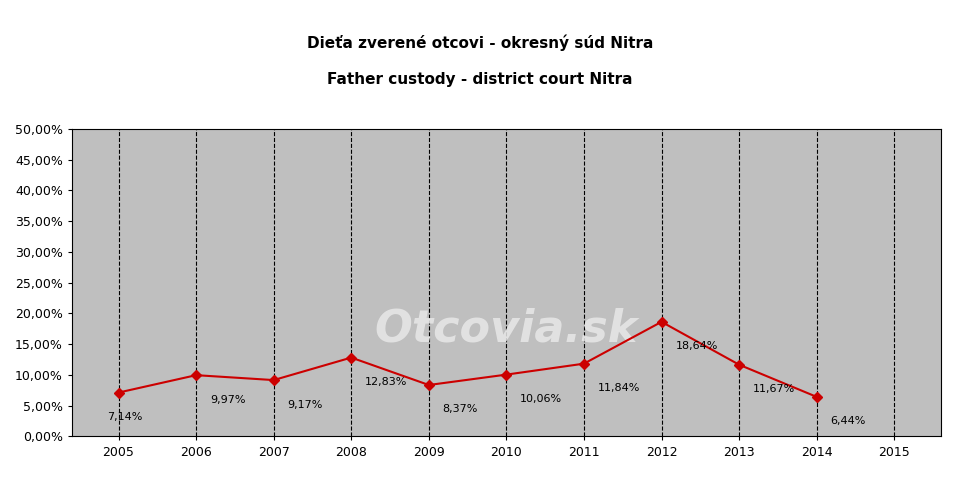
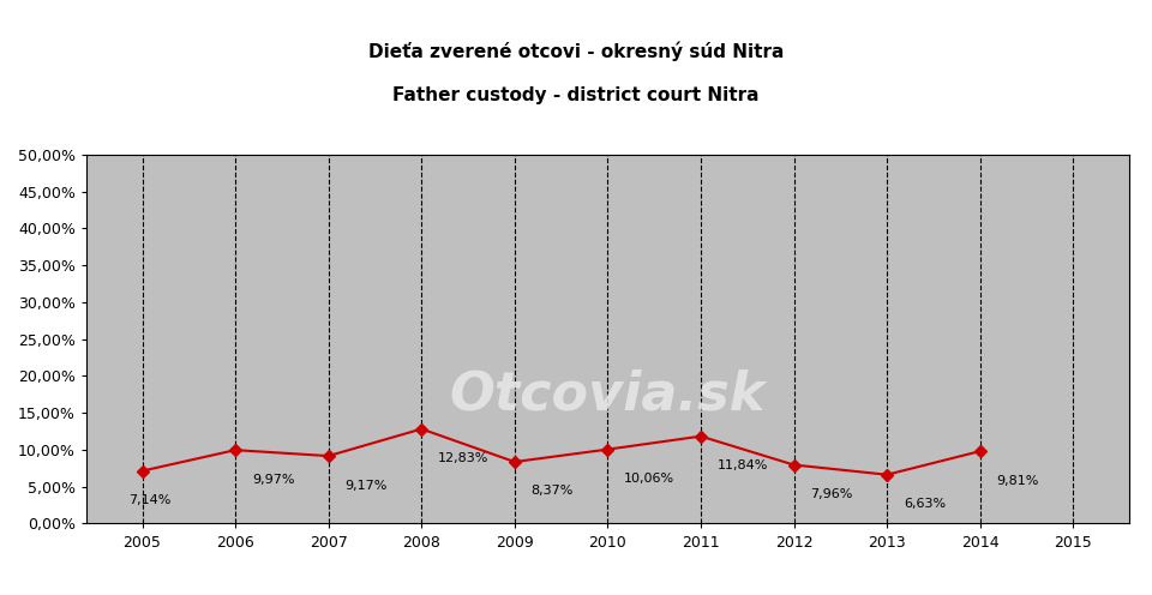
2012: 18,64% -> 7,96%
2013: 11,67% -> 6,63%
2014: 6,44% -> 9,81%
